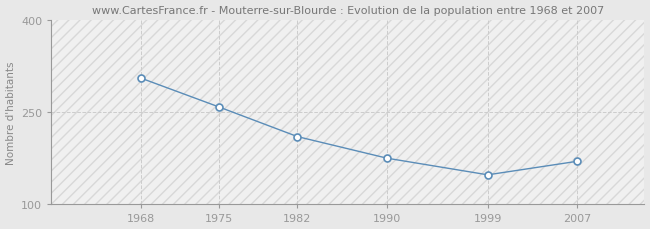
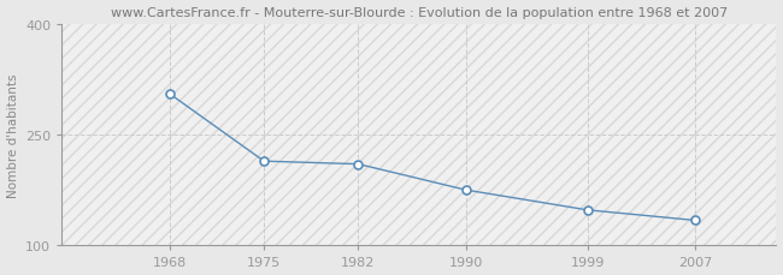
1975: 258 -> 214
2007: 170 -> 134
